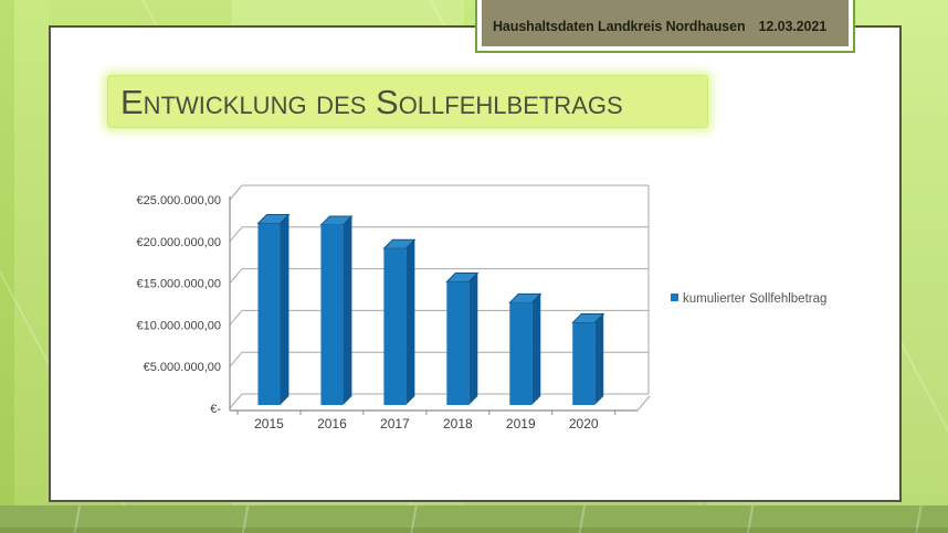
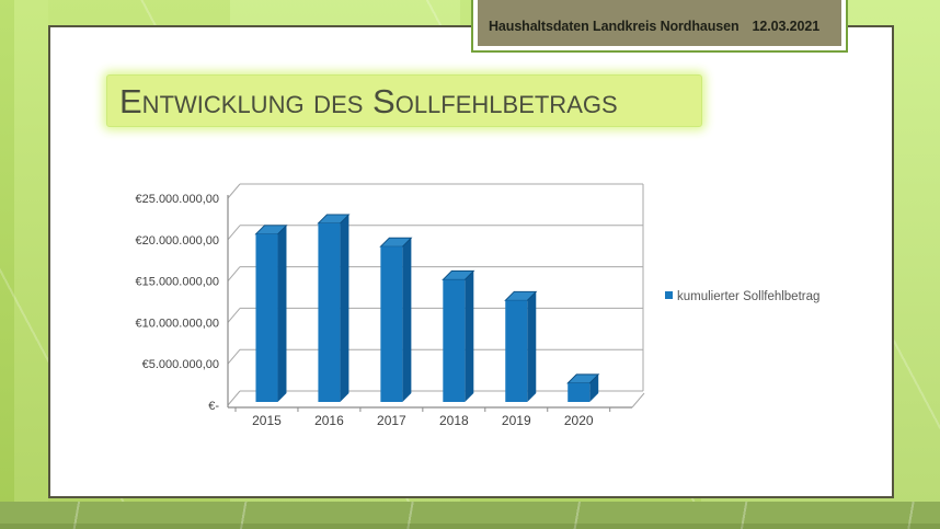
2015: €22000000 -> €20000000
2020: €10000000 -> €2000000
